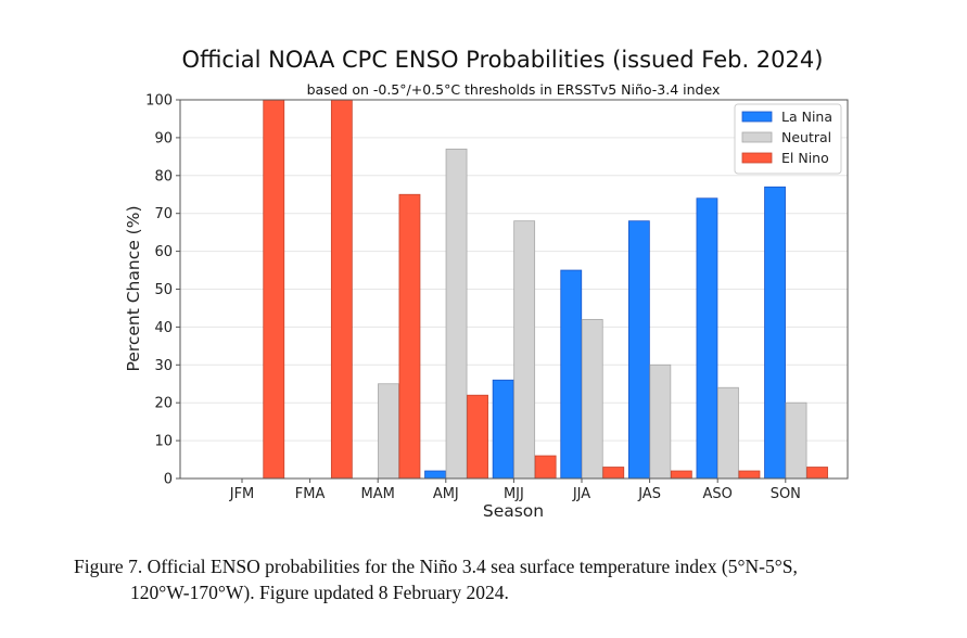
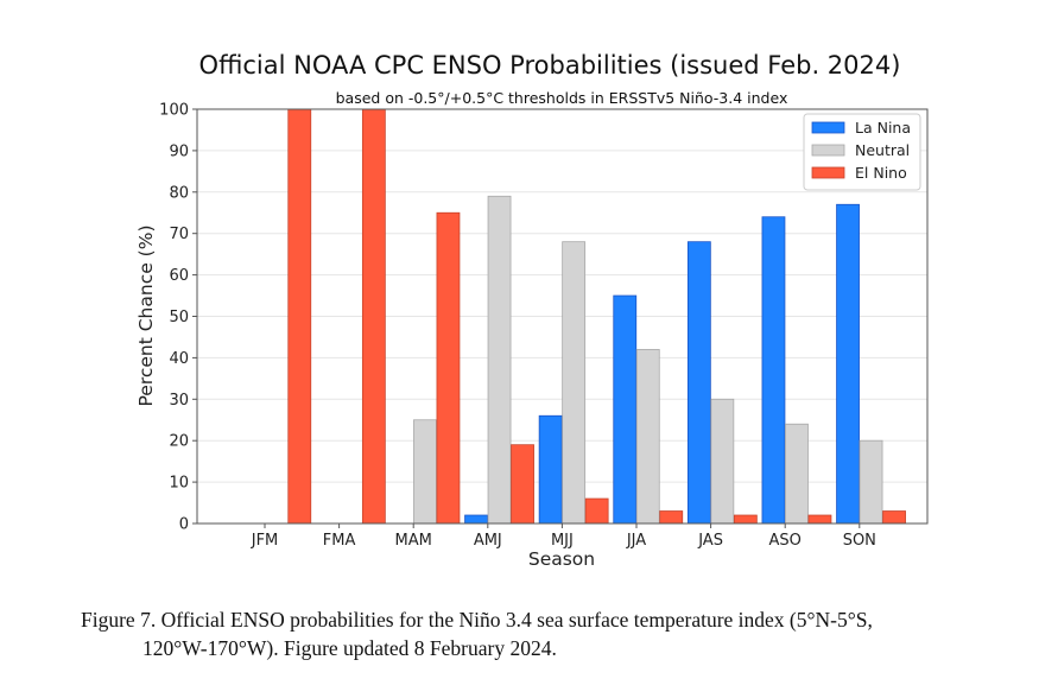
Neutral/AMJ: 87 -> 79
El Nino/AMJ: 22 -> 19
